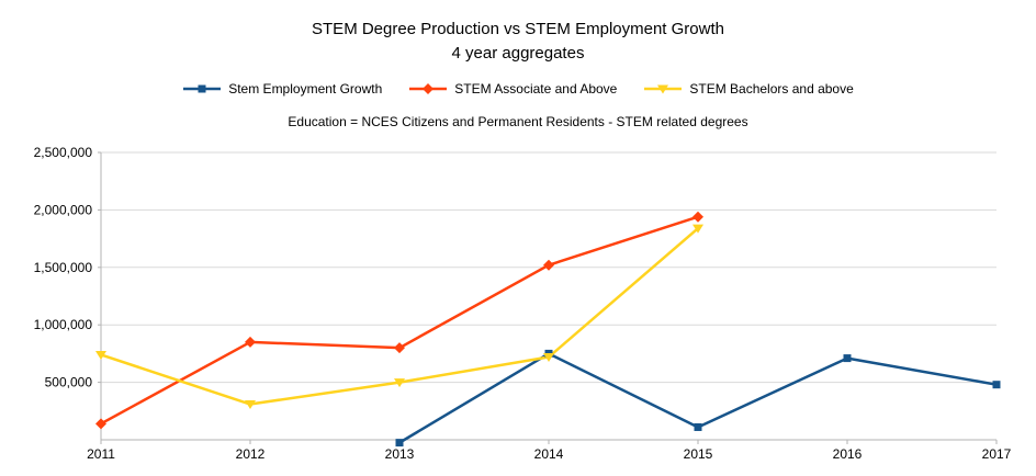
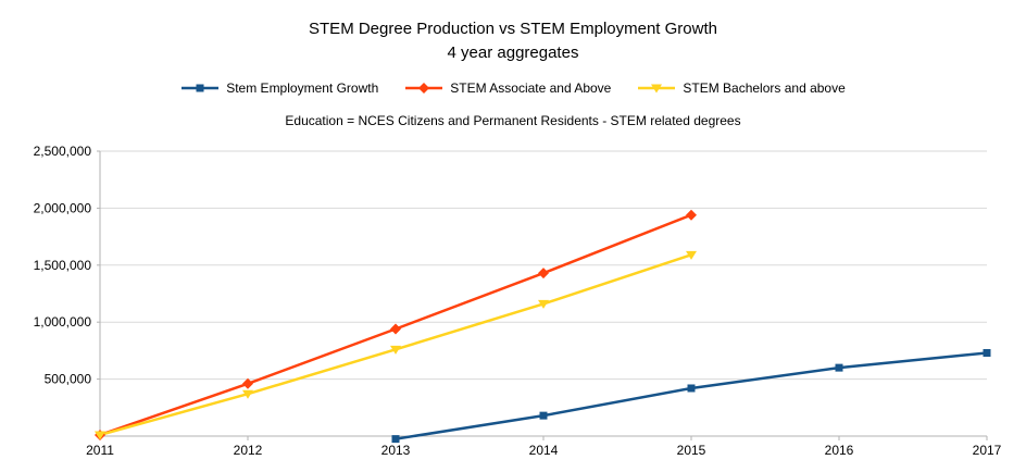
STEM Associate and Above/2011: 140000 -> 10000
STEM Bachelors and above/2011: 740000 -> 10000
STEM Associate and Above/2012: 850000 -> 460000
STEM Bachelors and above/2012: 310000 -> 370000
STEM Associate and Above/2013: 800000 -> 940000
STEM Bachelors and above/2013: 500000 -> 760000
Stem Employment Growth/2014: 750000 -> 180000
STEM Associate and Above/2014: 1520000 -> 1430000
STEM Bachelors and above/2014: 720000 -> 1160000
Stem Employment Growth/2015: 110000 -> 420000
STEM Bachelors and above/2015: 1840000 -> 1590000
Stem Employment Growth/2016: 710000 -> 600000
Stem Employment Growth/2017: 480000 -> 730000
